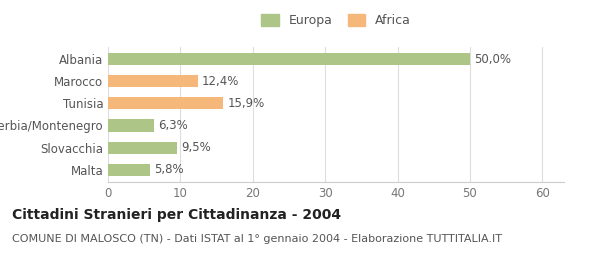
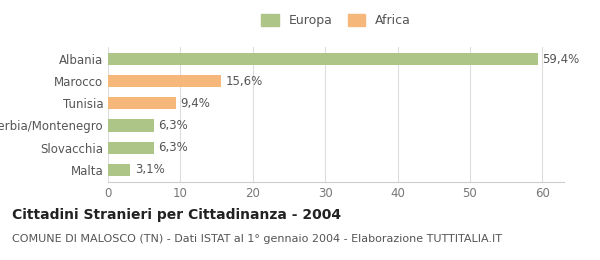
Albania: 50,0% -> 59,4%
Marocco: 12,4% -> 15,6%
Tunisia: 15,9% -> 9,4%
Slovacchia: 9,5% -> 6,3%
Malta: 5,8% -> 3,1%
